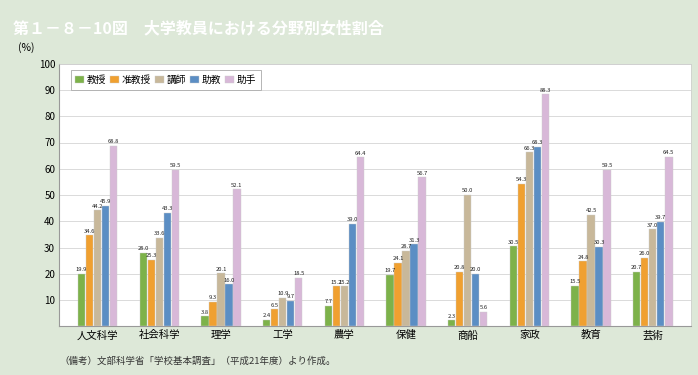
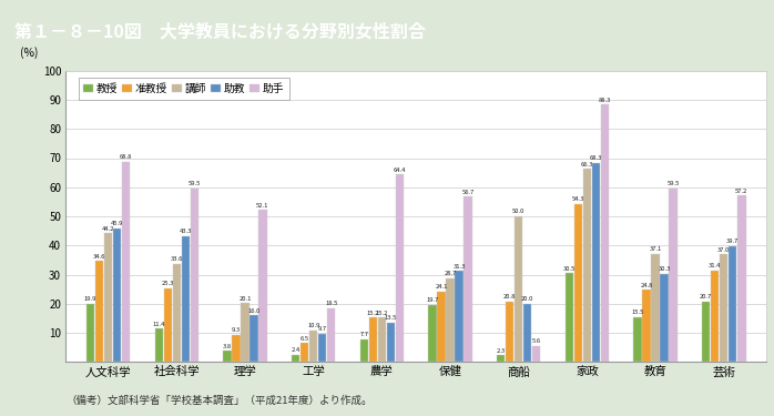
教授/社会科学: 28.0 -> 11.4
助教/農学: 39.0 -> 13.5
講師/教育: 42.5 -> 37.1
准教授/芸術: 26.0 -> 31.4
助手/芸術: 64.5 -> 57.2
